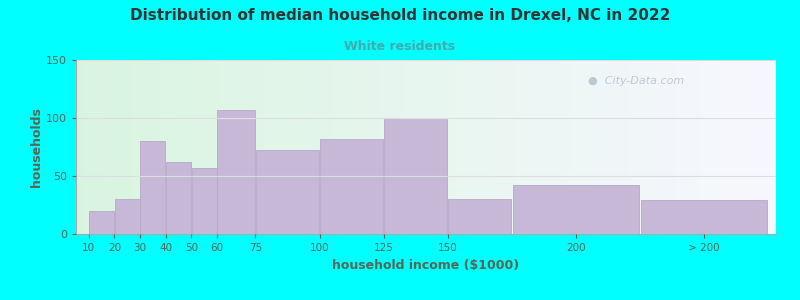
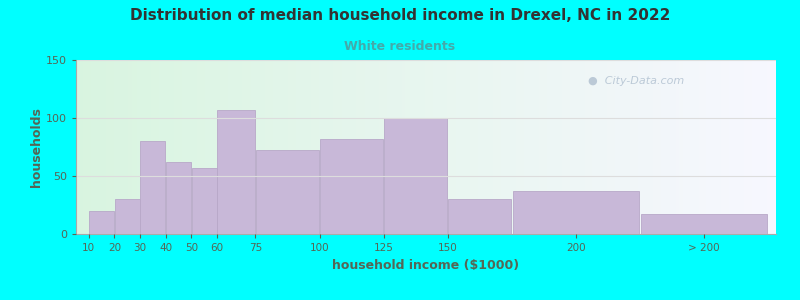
200: 42 -> 37
> 200: 29 -> 17
